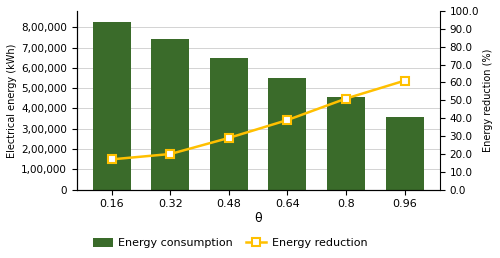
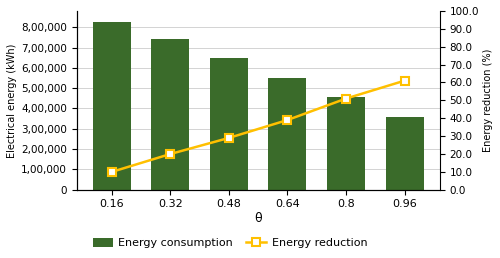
Energy reduction/0.16: 17 -> 10
